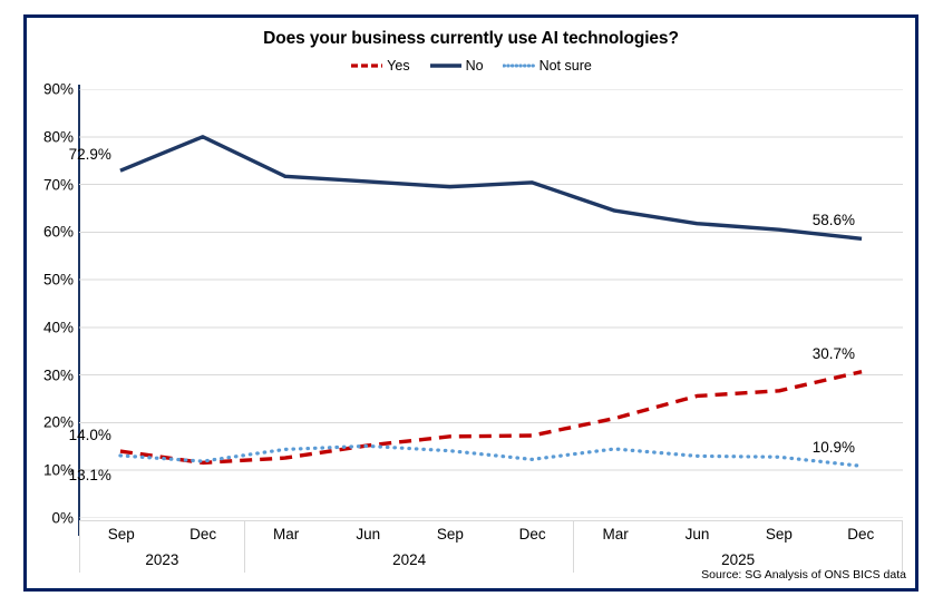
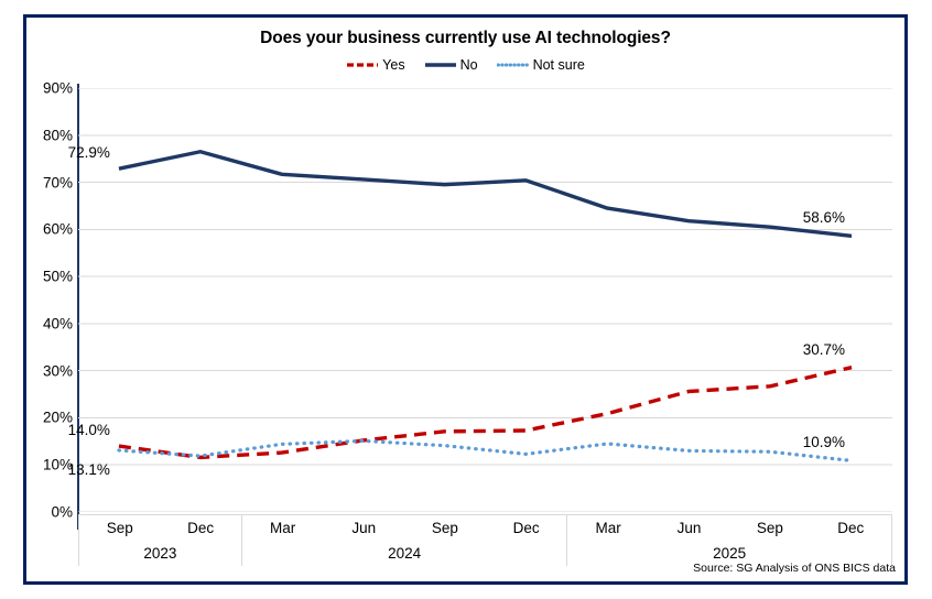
No/Dec 2023: 80% -> 76%
